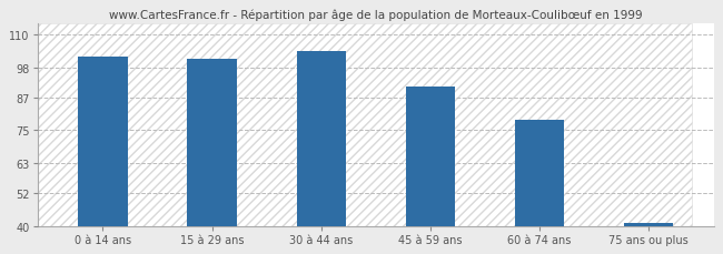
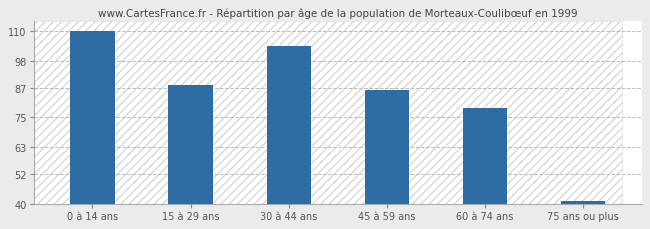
0 à 14 ans: 102 -> 110
15 à 29 ans: 101 -> 88
45 à 59 ans: 91 -> 86
